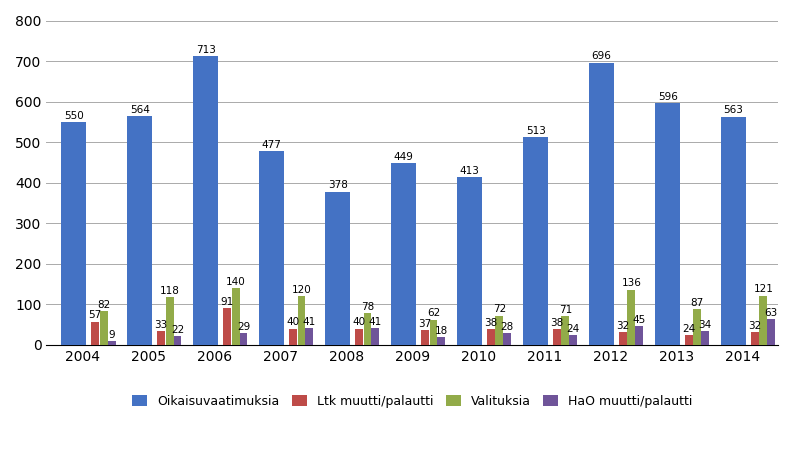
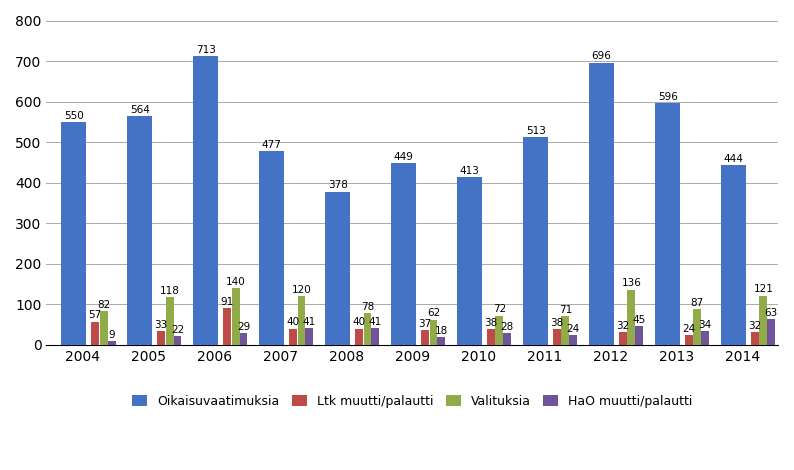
Oikaisuvaatimuksia/2014: 563 -> 444
